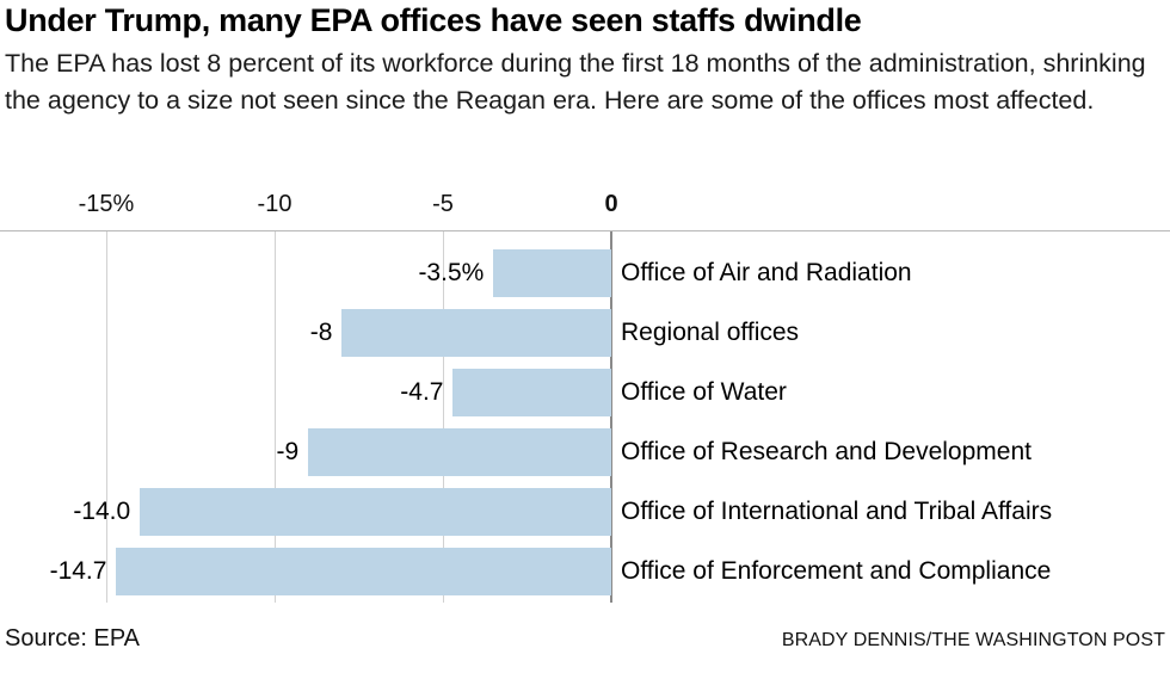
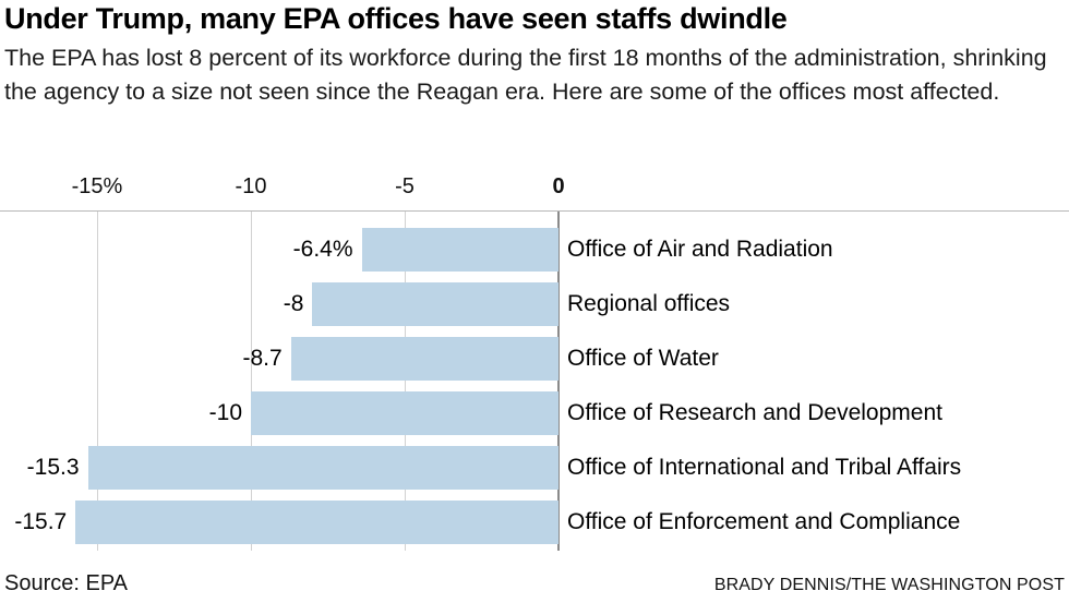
Office of Air and Radiation: -3.5% -> -6.4%
Office of Water: -4.7 -> -8.7
Office of Research and Development: -9 -> -10
Office of International and Tribal Affairs: -14.0 -> -15.3
Office of Enforcement and Compliance: -14.7 -> -15.7
